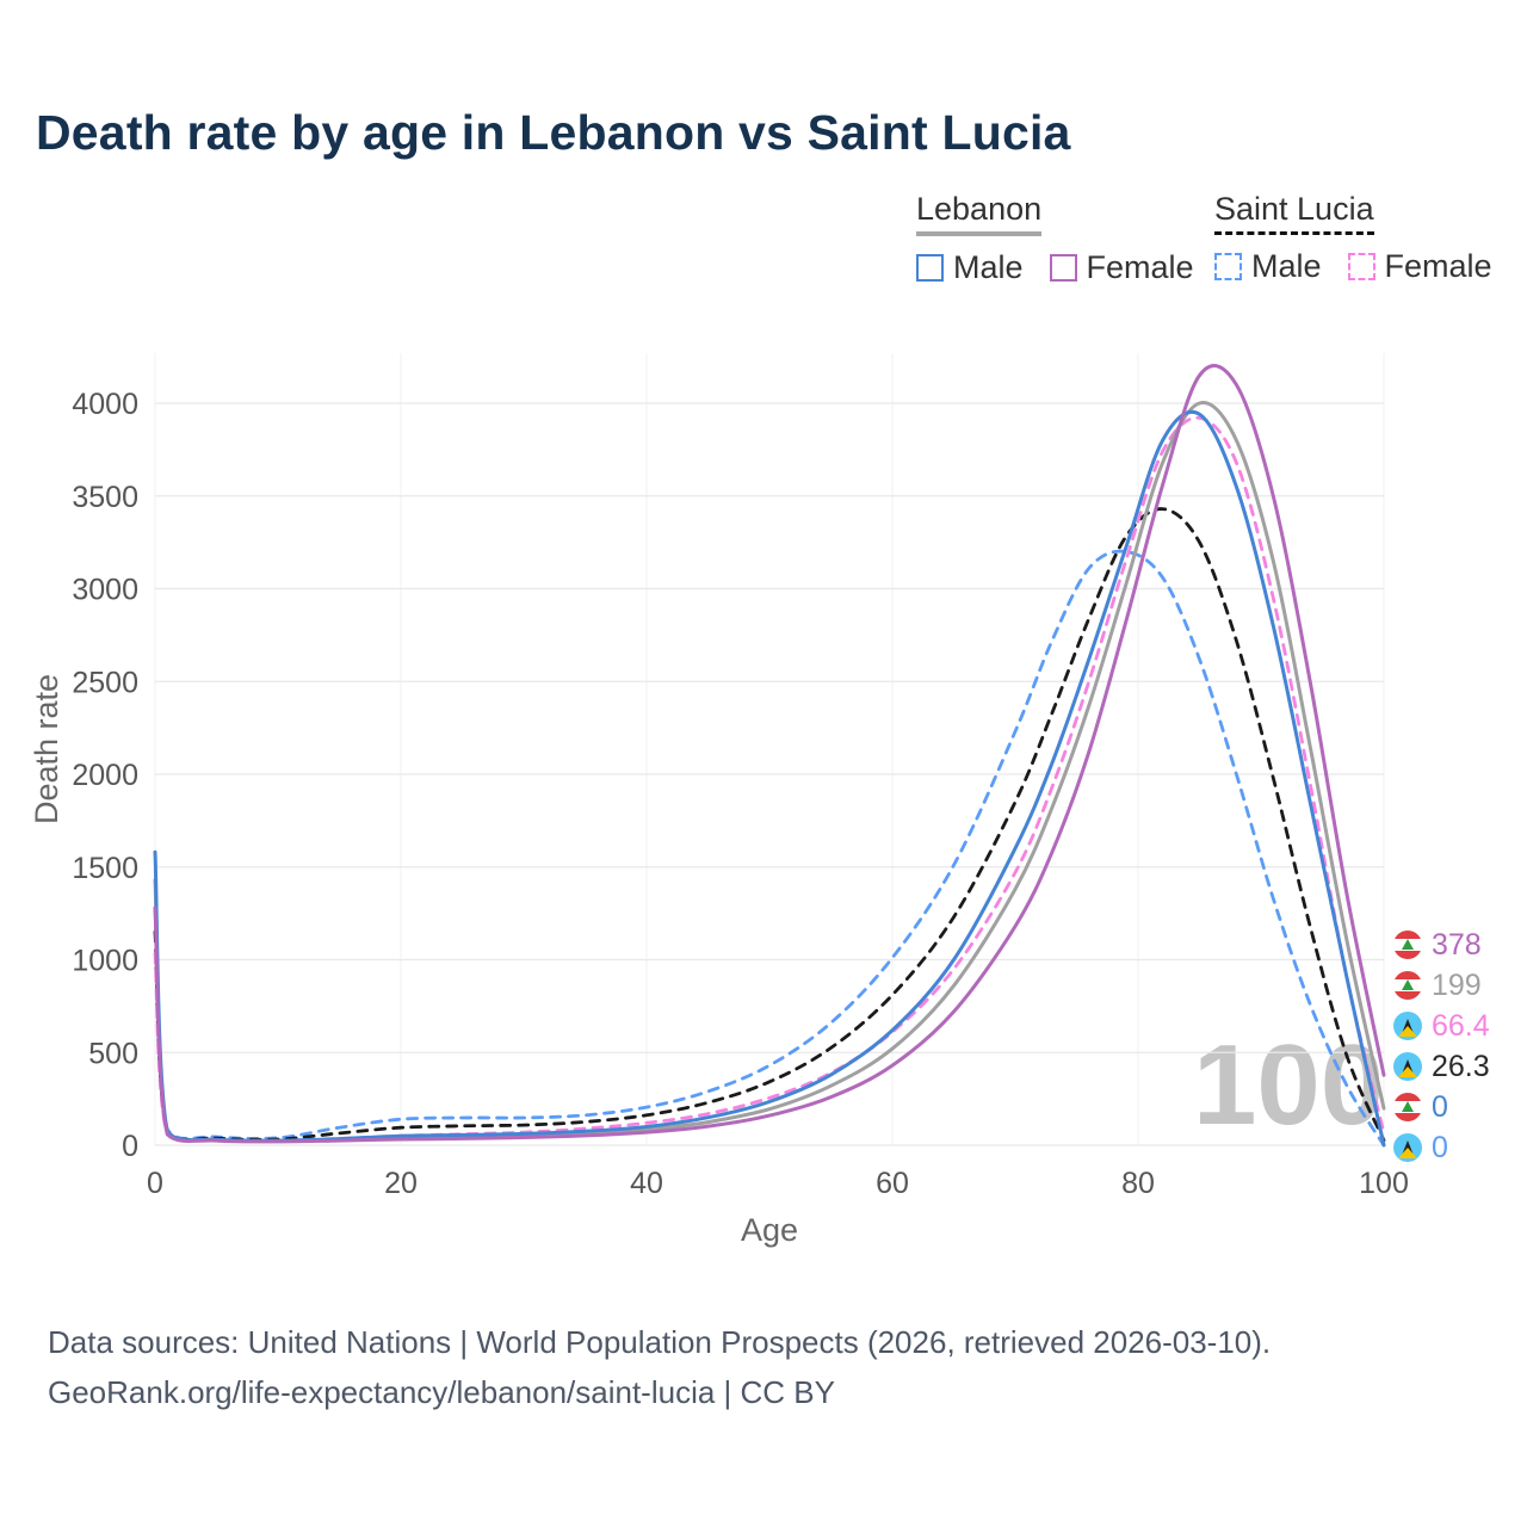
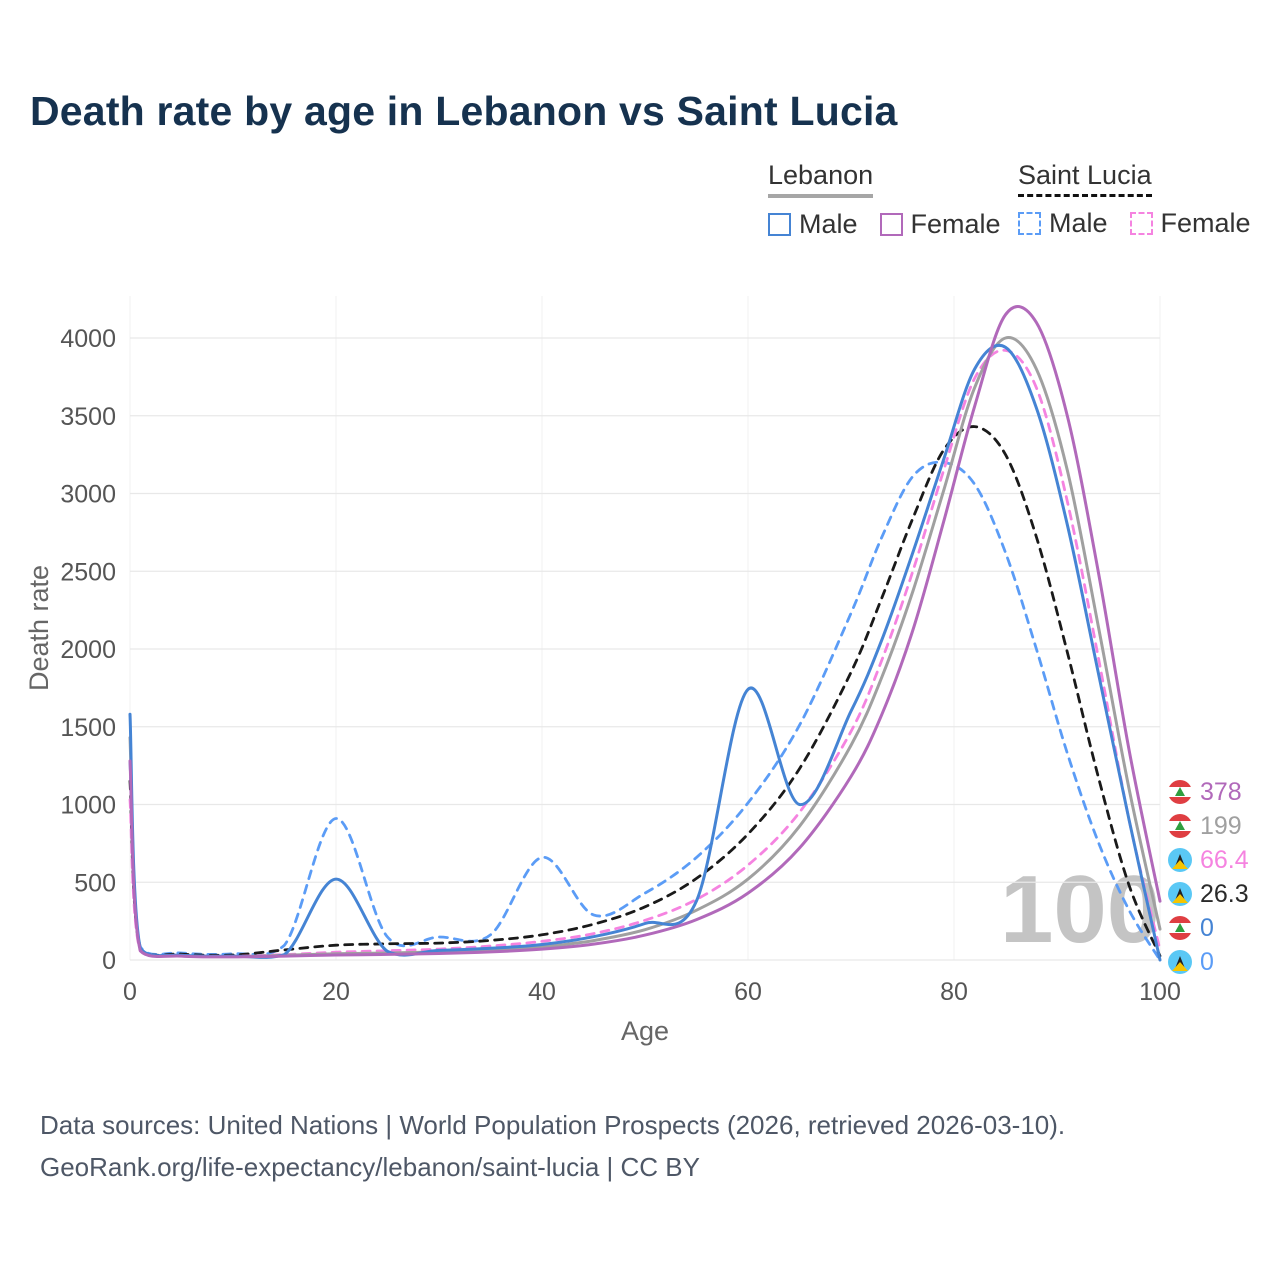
Saint Lucia Male/20: 140 -> 910
Lebanon Male/20: 50 -> 520
Saint Lucia Male/40: 200 -> 660
Lebanon Male/60: 620 -> 1740
